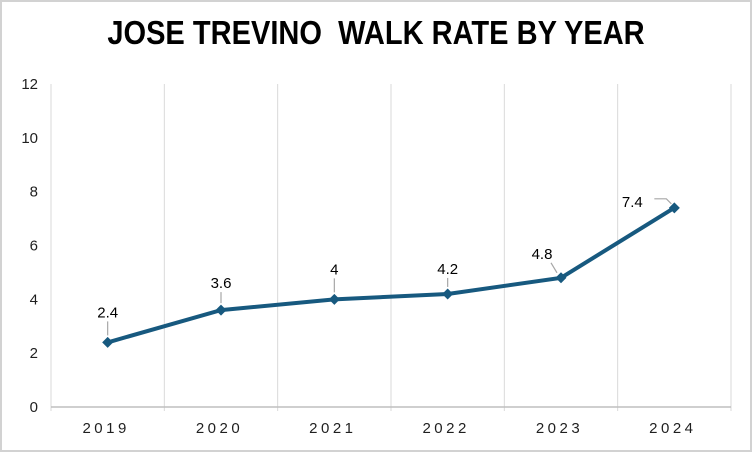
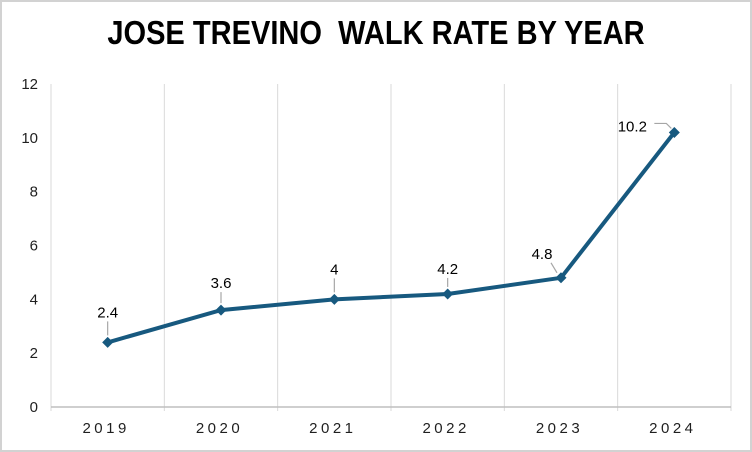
2024: 7.4 -> 10.2
